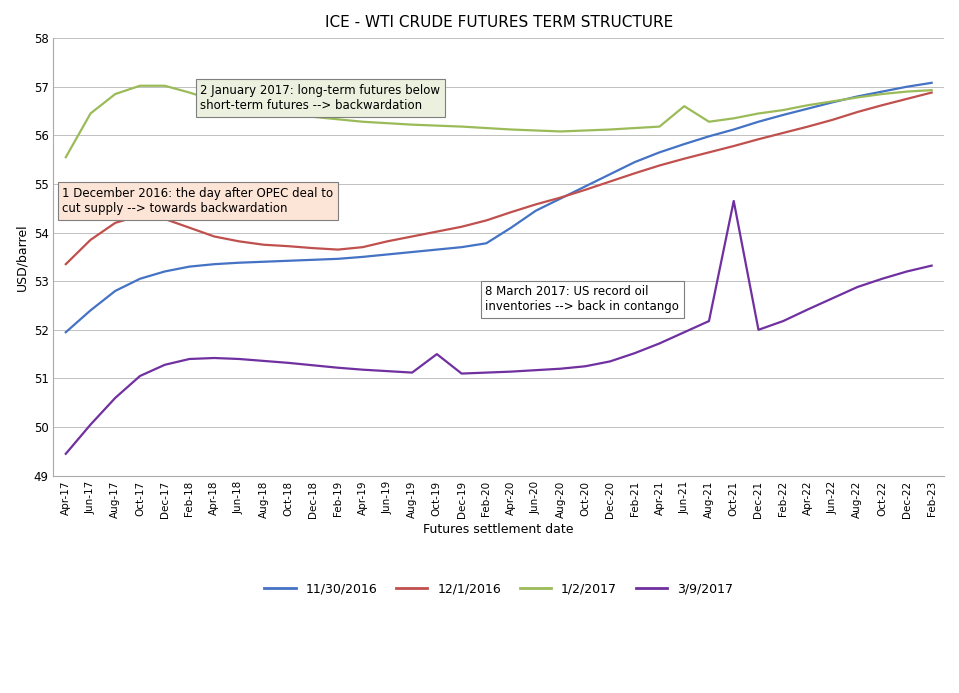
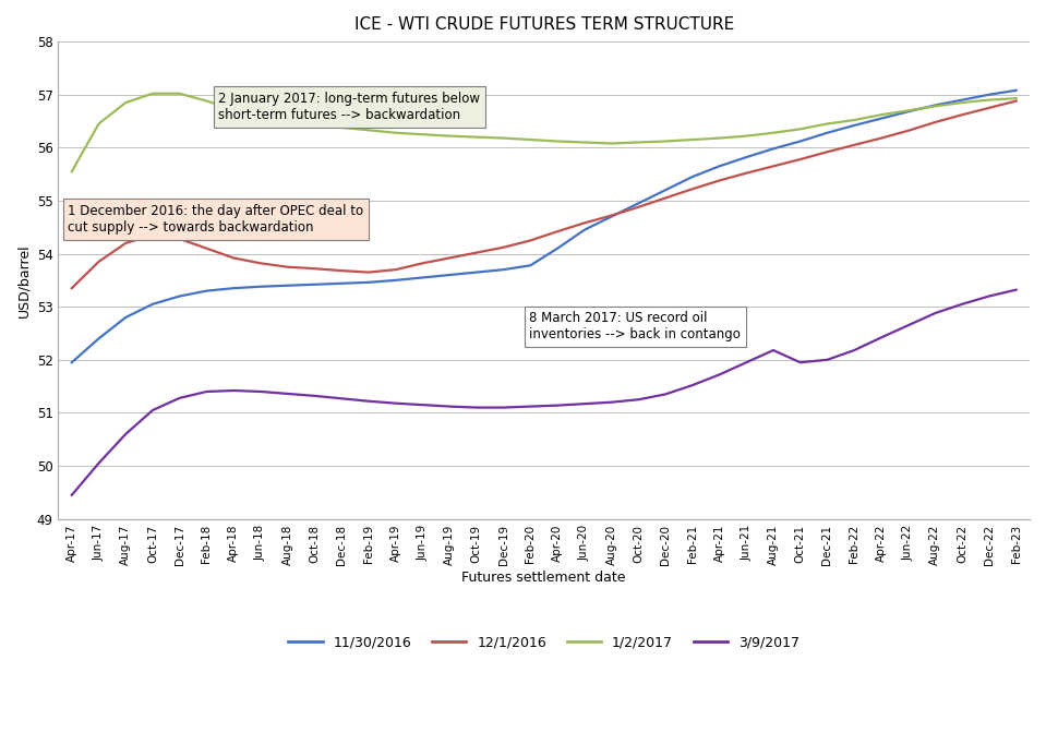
3/9/2017/Oct-19: 51.50 -> 51.10
1/2/2017/Jun-21: 56.60 -> 56.22
3/9/2017/Oct-21: 54.65 -> 51.95
